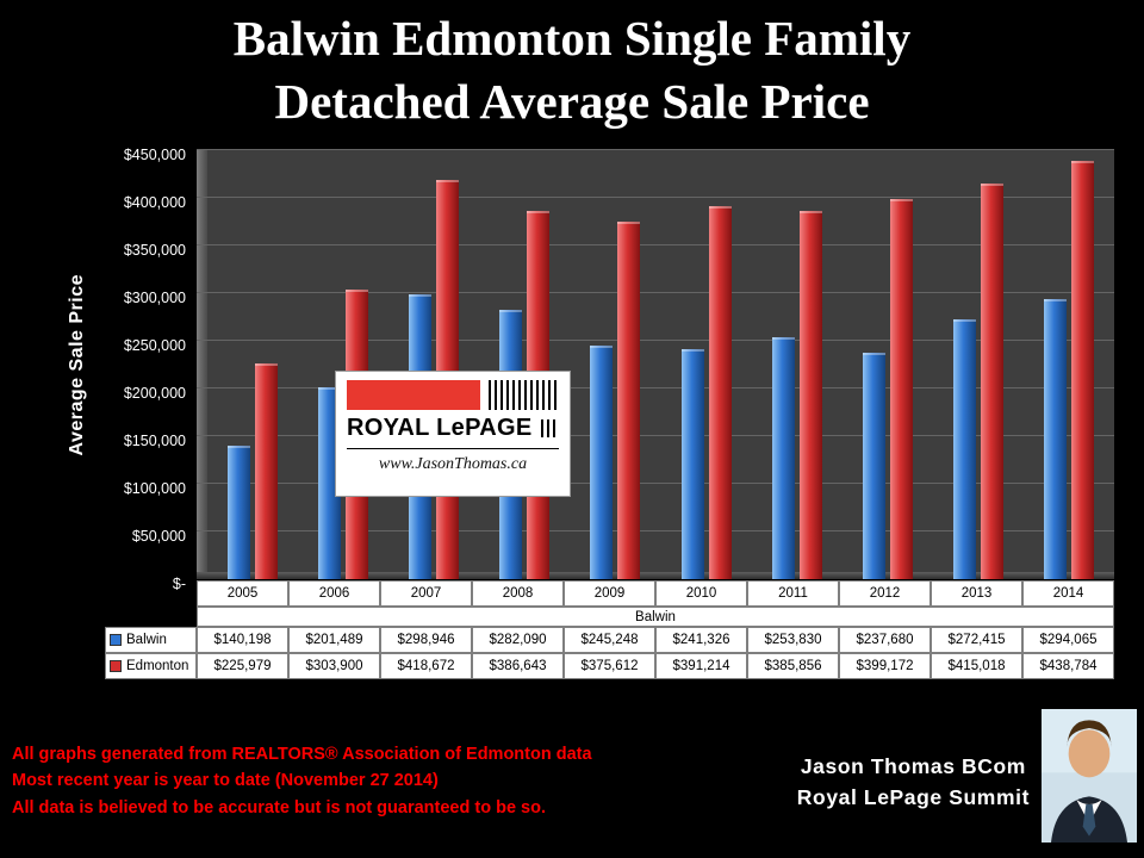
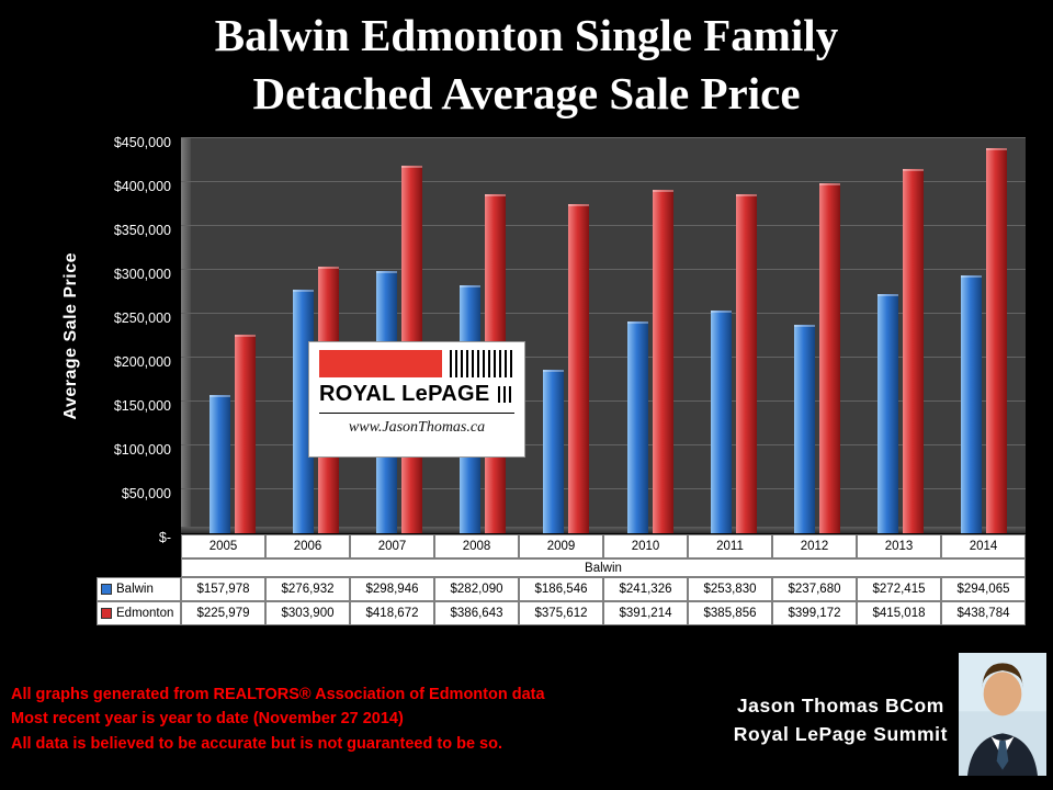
Balwin/2005: $140,198 -> $157,978
Balwin/2006: $201,489 -> $276,932
Balwin/2009: $245,248 -> $186,546
